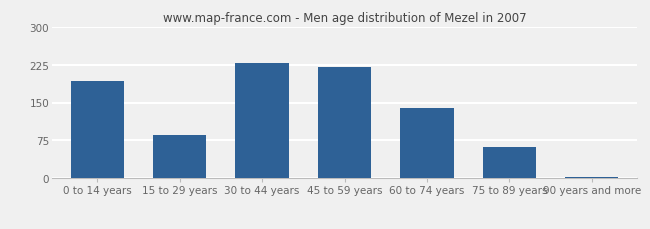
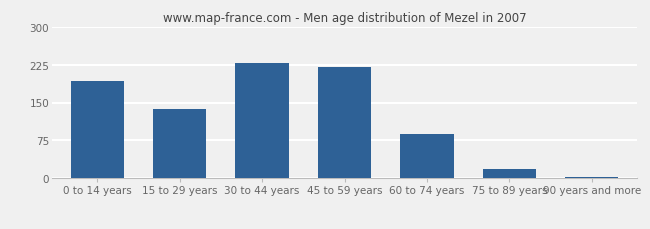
15 to 29 years: 86 -> 137
60 to 74 years: 140 -> 87
75 to 89 years: 62 -> 18
